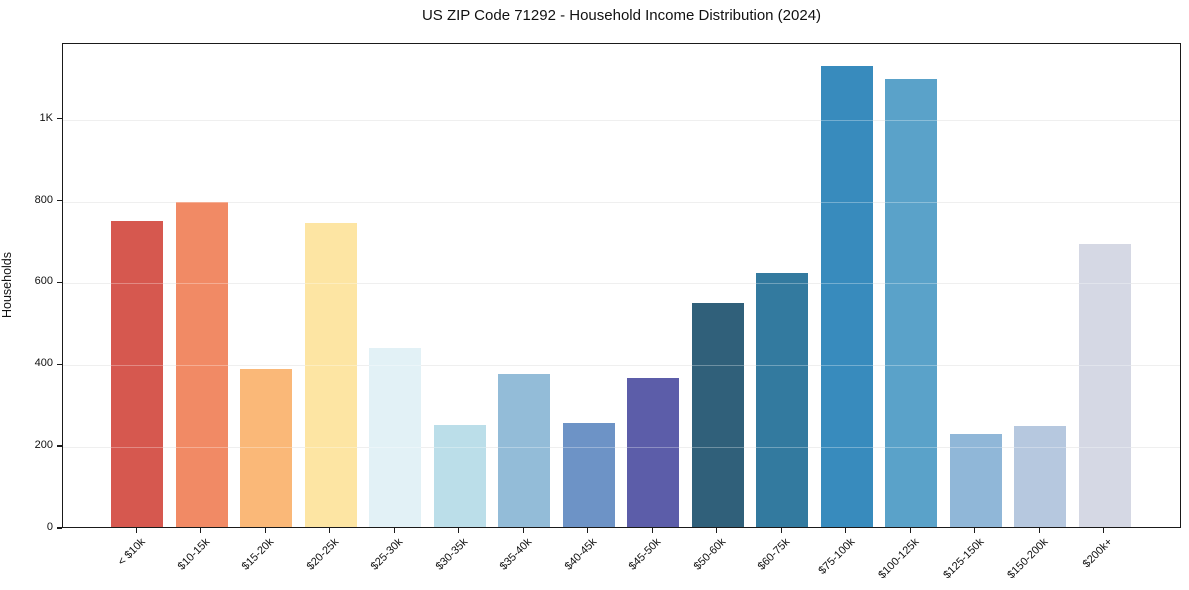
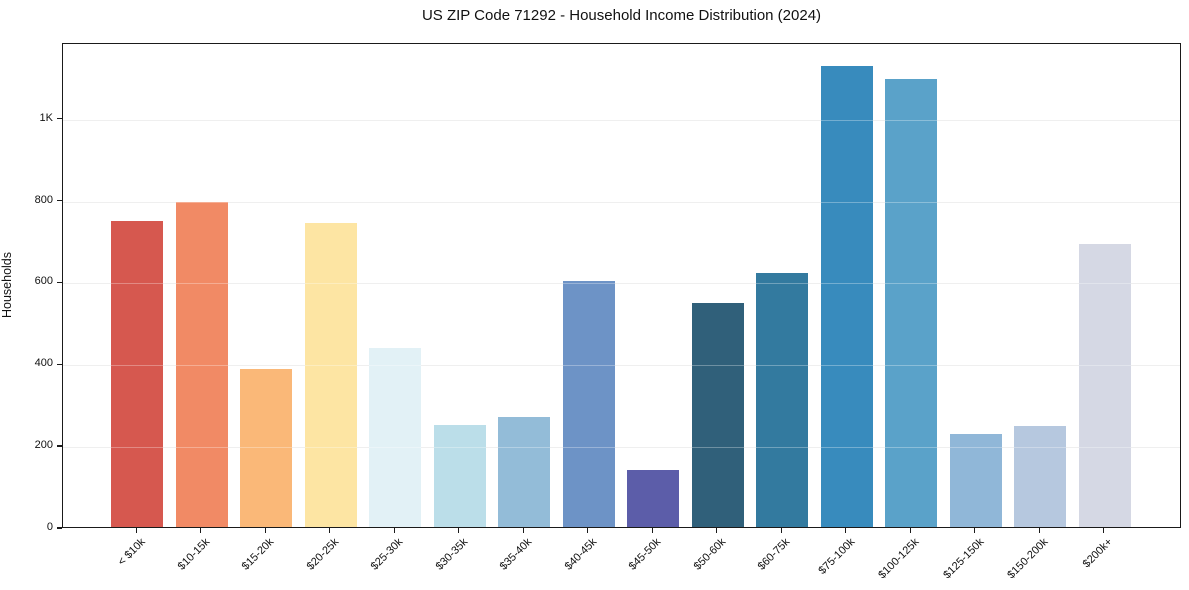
$35-40k: 370 -> 270
$40-45k: 250 -> 600
$45-50k: 360 -> 140
